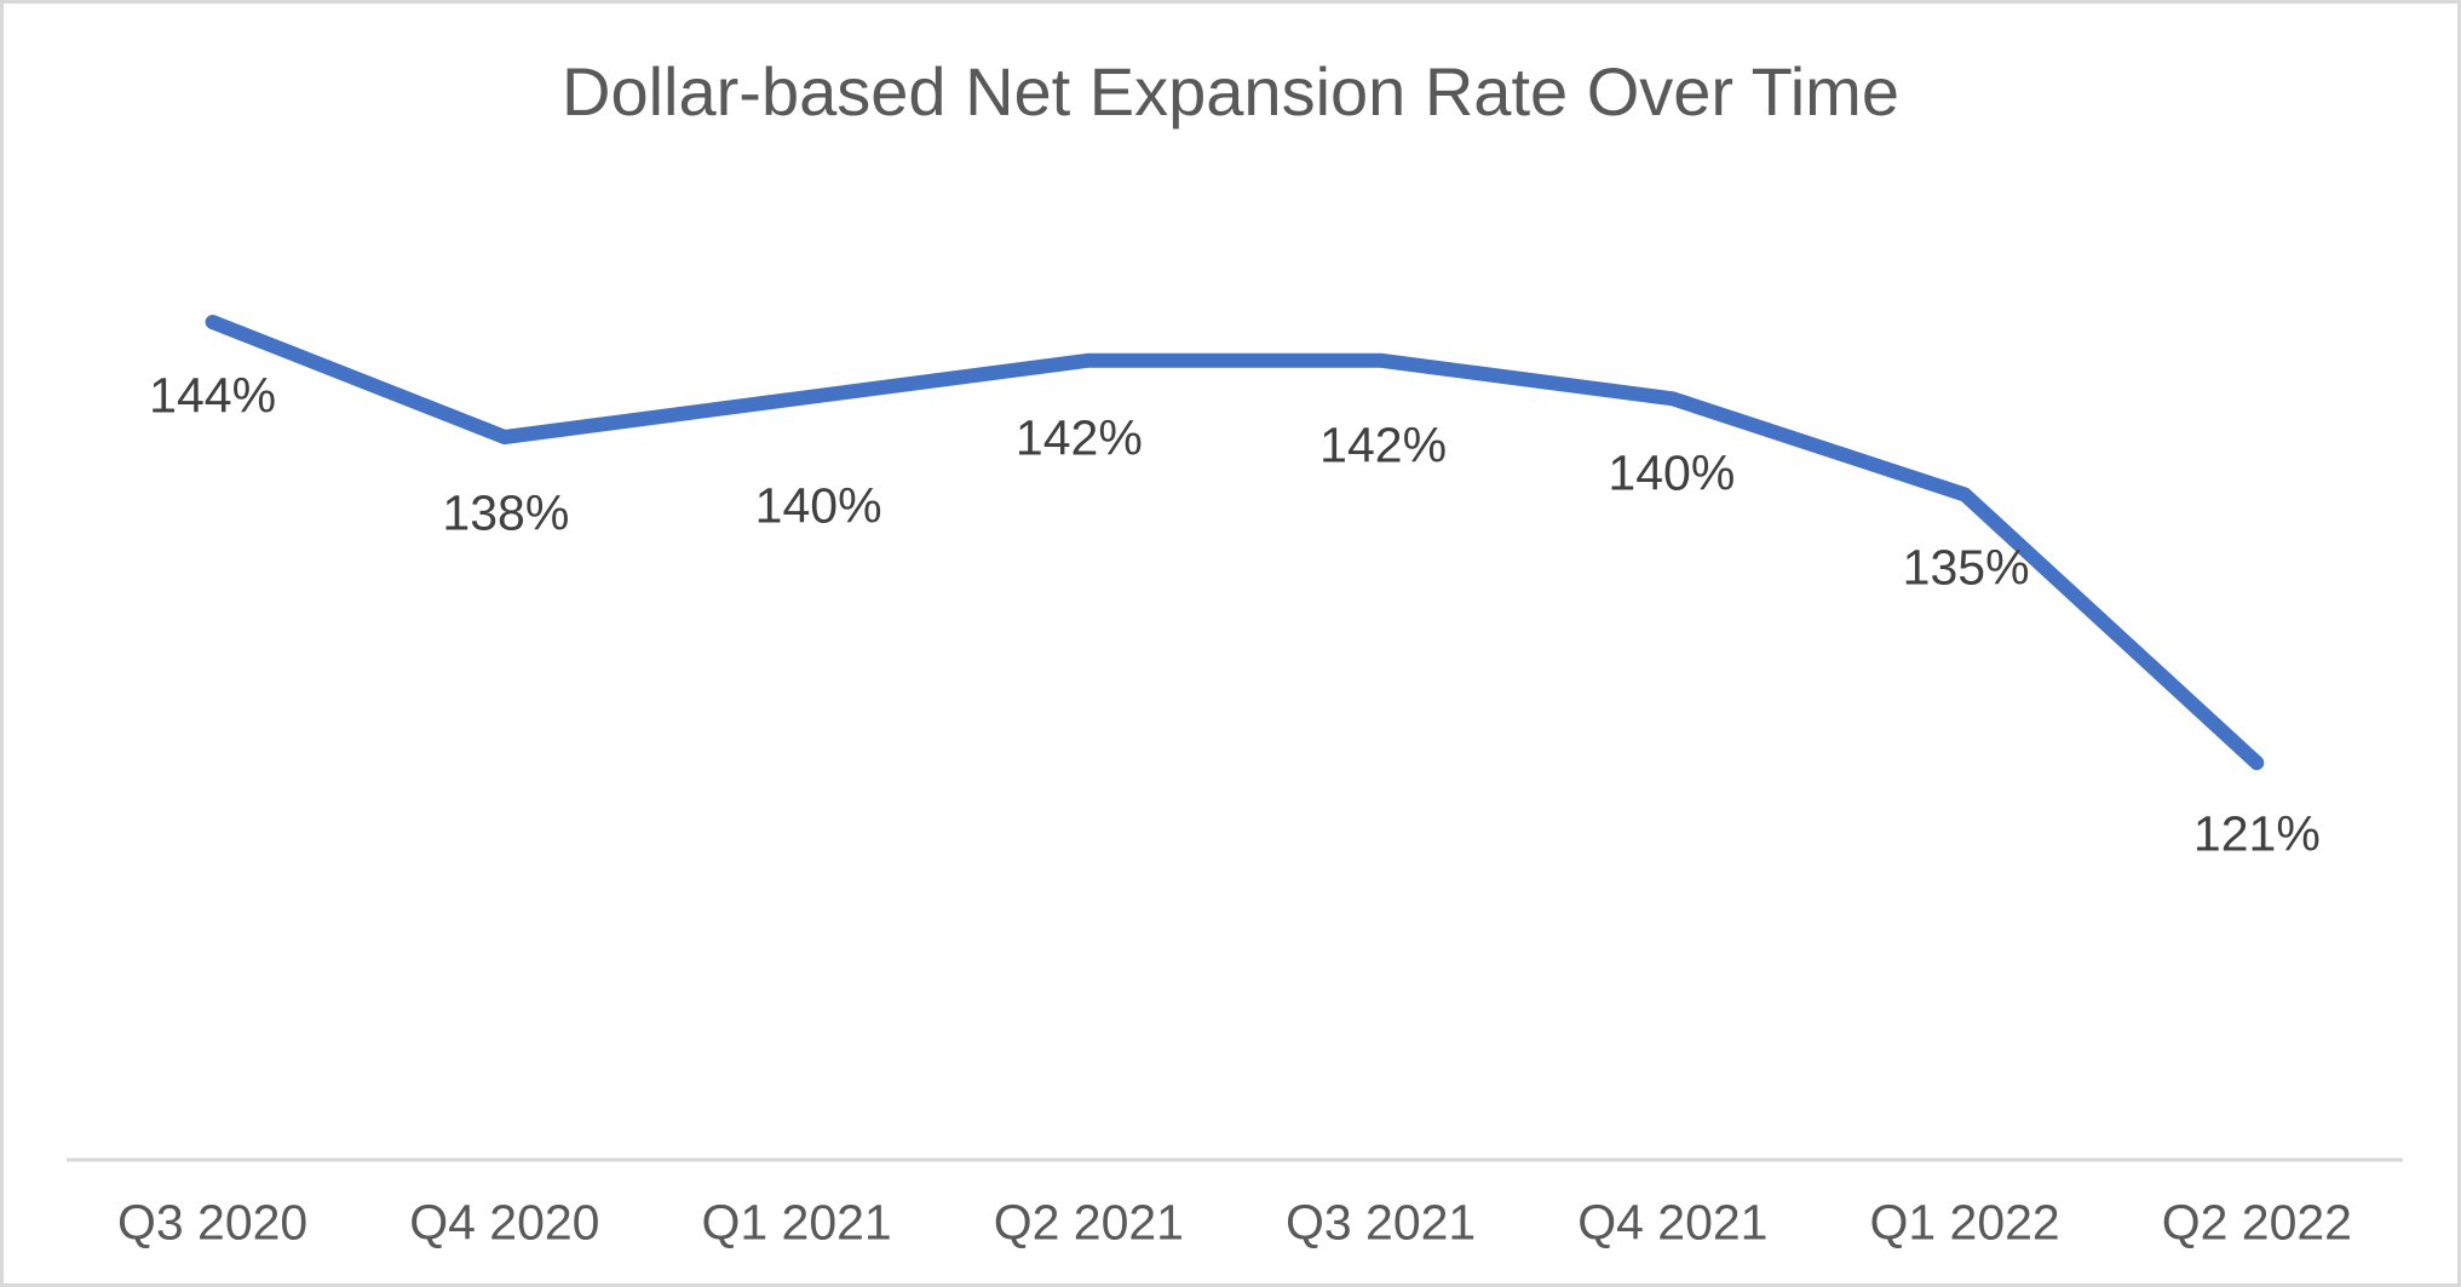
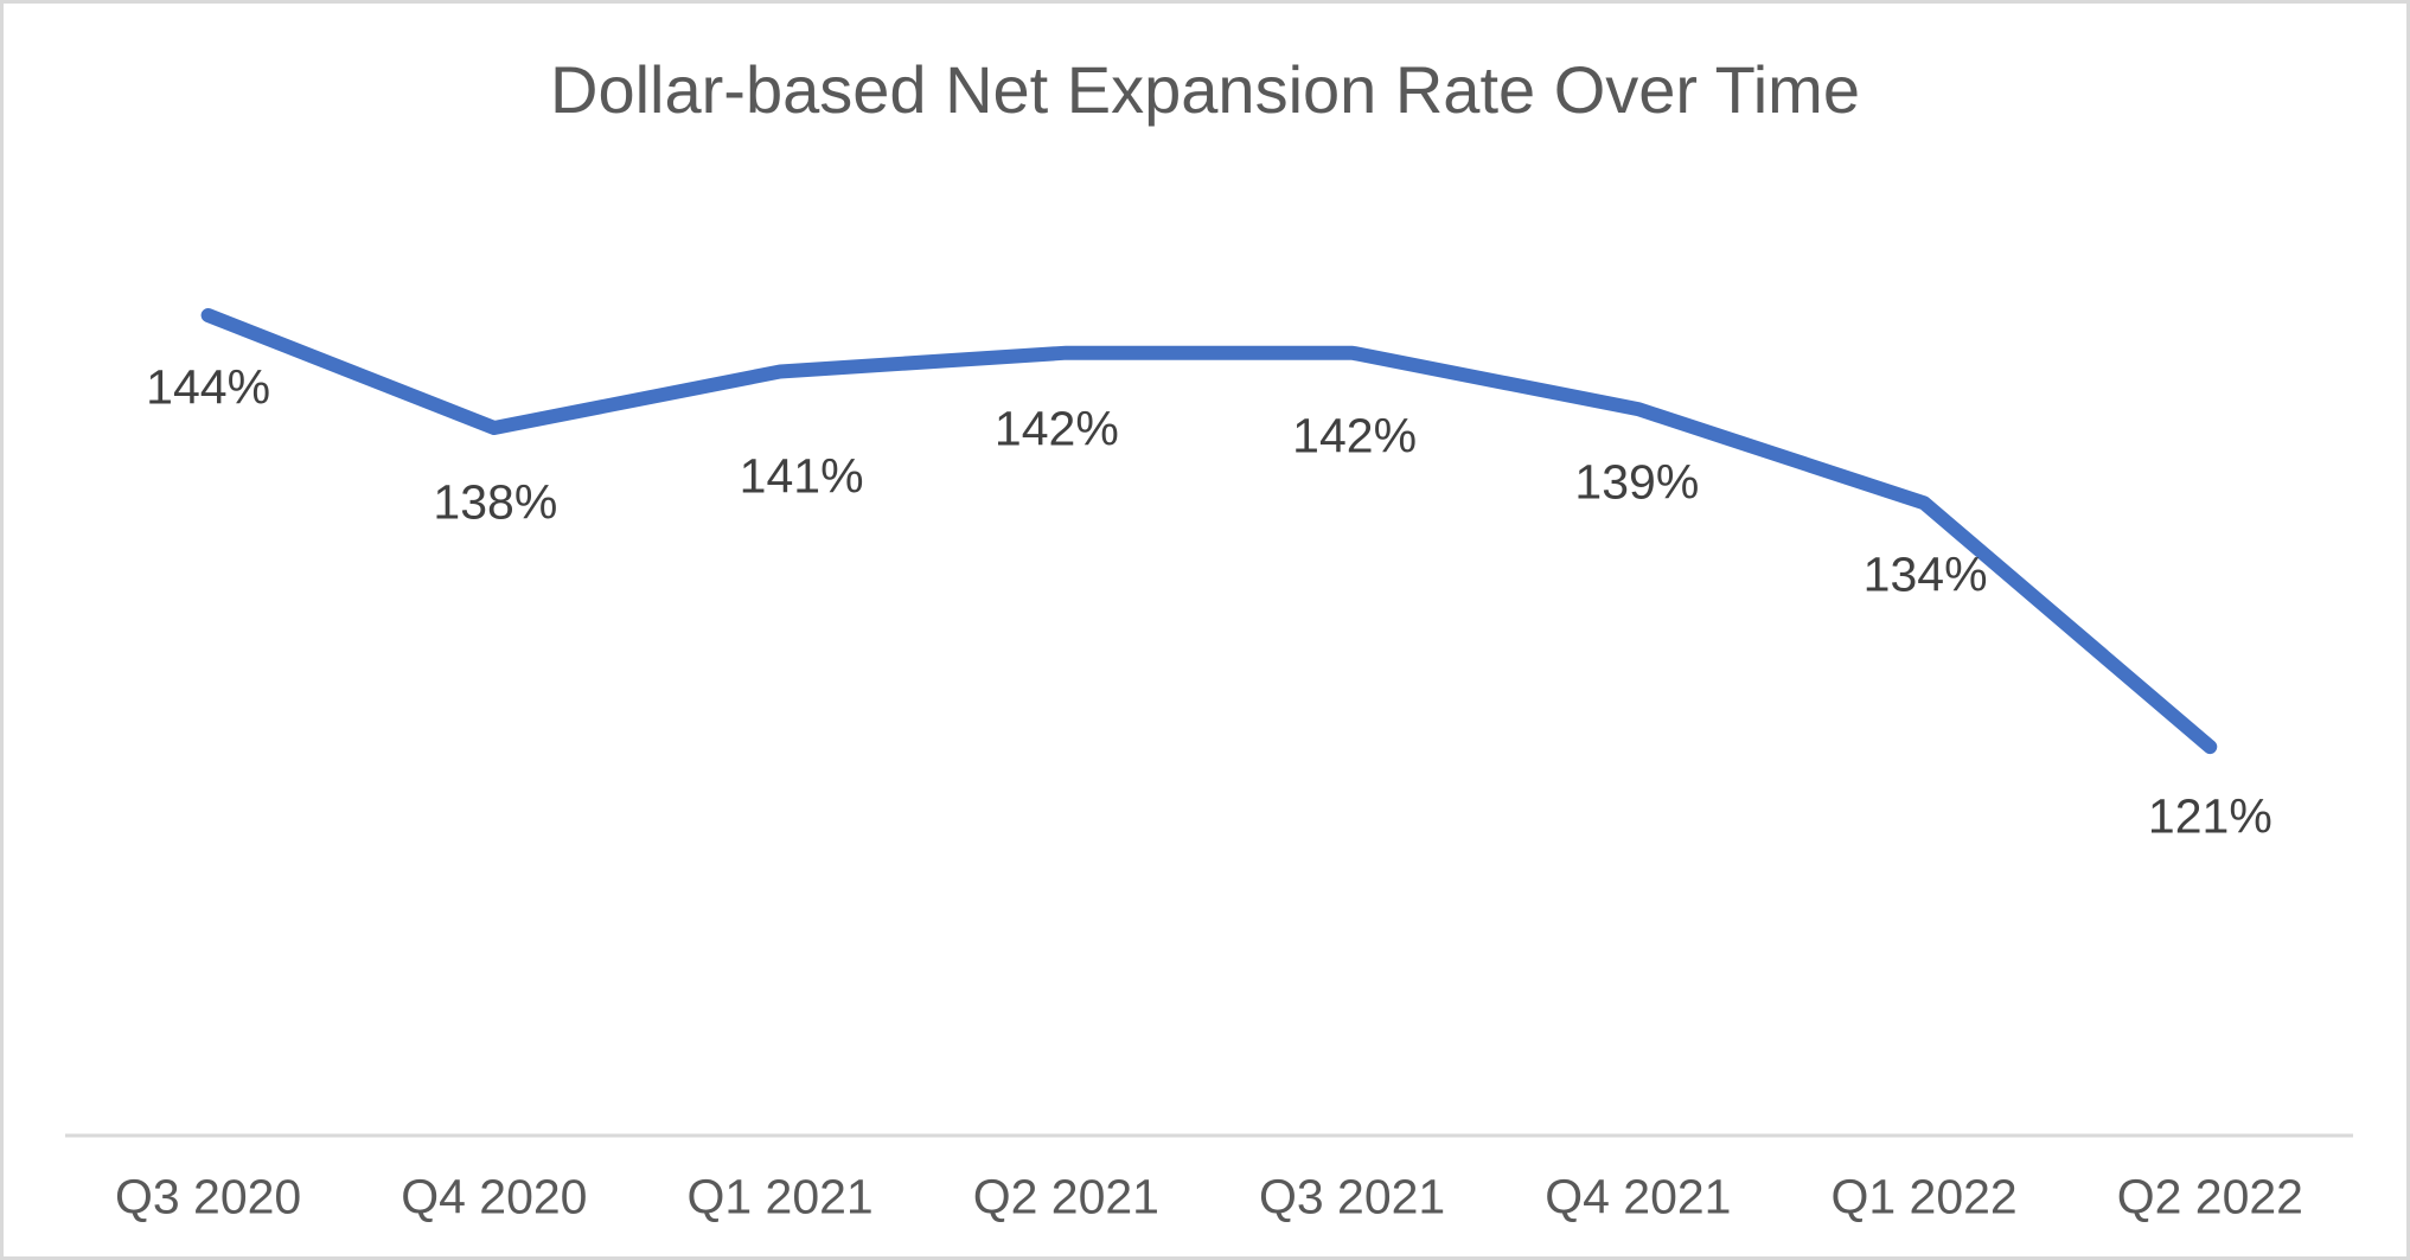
Q1 2021: 140% -> 141%
Q4 2021: 140% -> 139%
Q1 2022: 135% -> 134%
